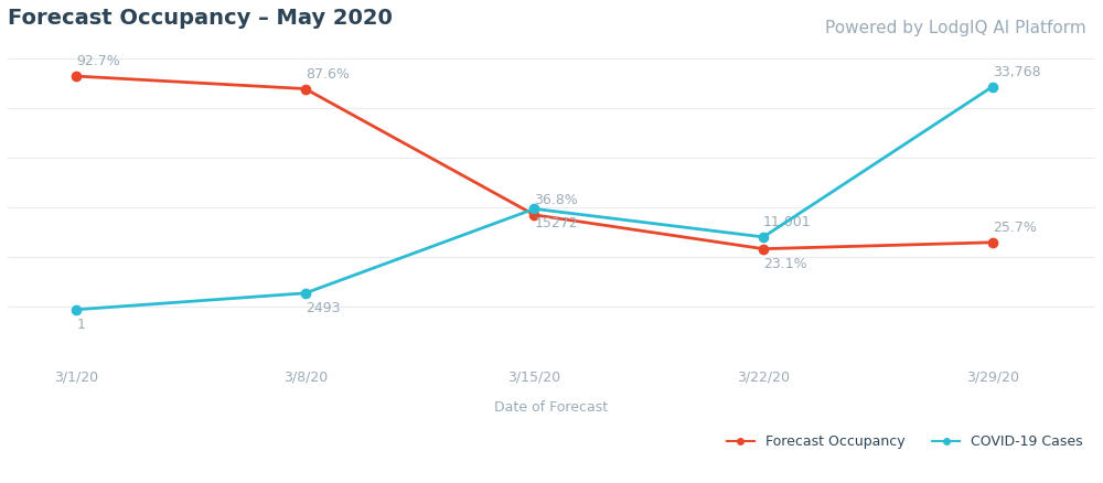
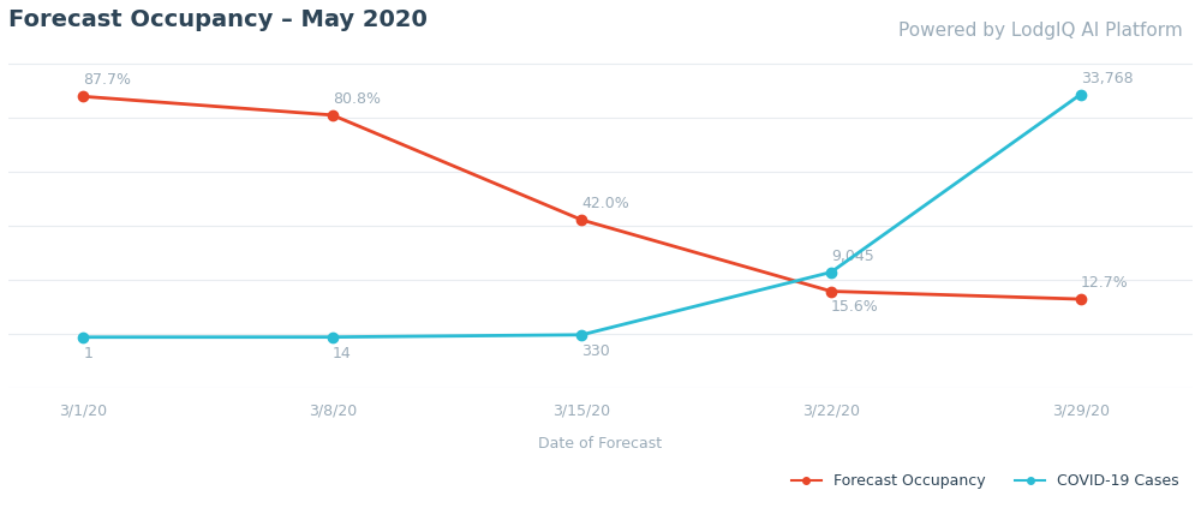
Forecast Occupancy/3/1/20: 92.7% -> 87.7%
Forecast Occupancy/3/8/20: 87.6% -> 80.8%
COVID-19 Cases/3/8/20: 2493 -> 14
Forecast Occupancy/3/15/20: 36.8% -> 42.0%
COVID-19 Cases/3/15/20: 15272 -> 330
Forecast Occupancy/3/22/20: 23.1% -> 15.6%
COVID-19 Cases/3/22/20: 11,001 -> 9,045
Forecast Occupancy/3/29/20: 25.7% -> 12.7%
